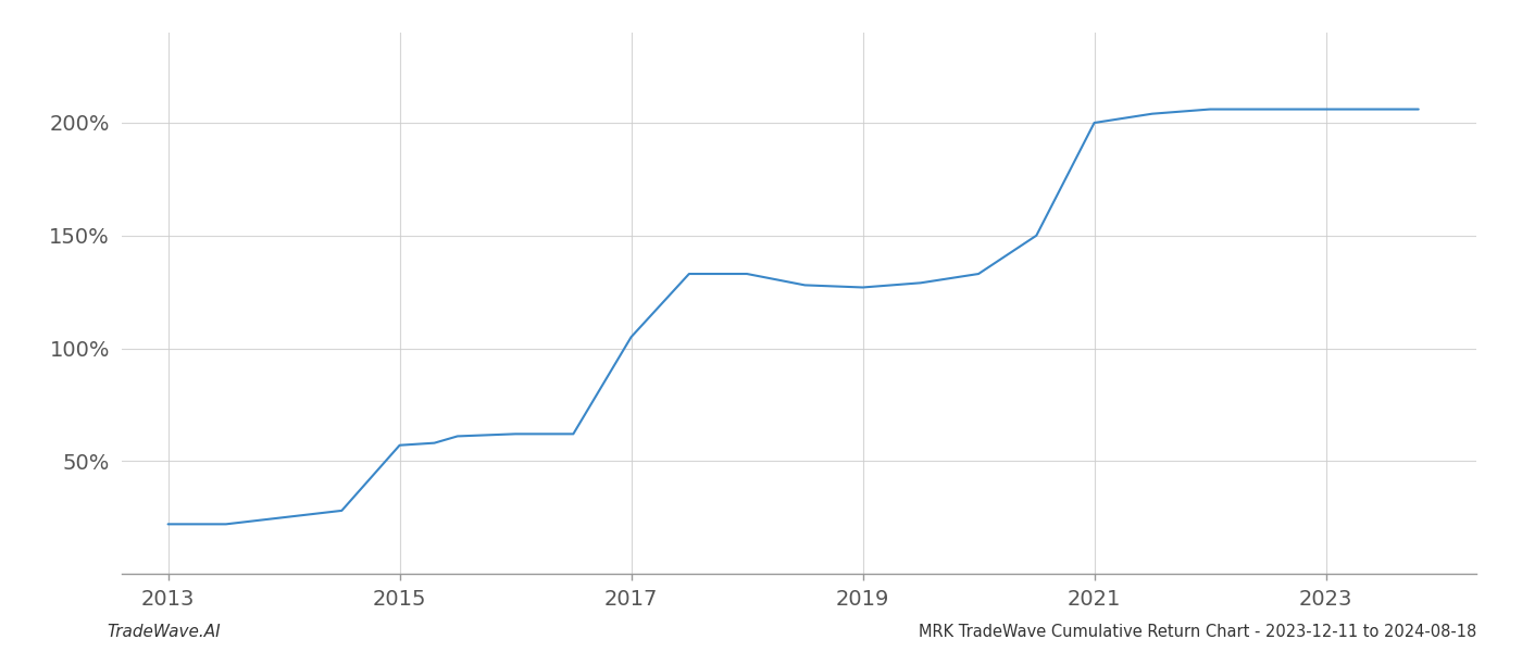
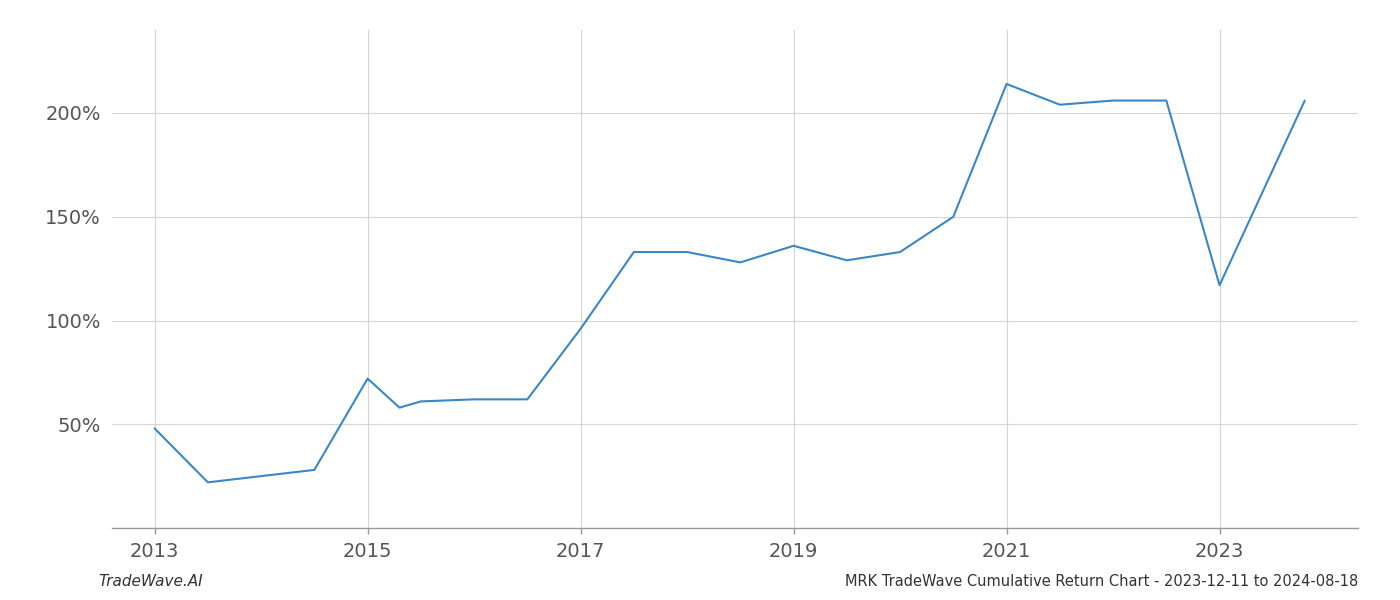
2013: 22% -> 48%
2015: 57% -> 72%
2017: 105% -> 96%
2019: 127% -> 136%
2021: 200% -> 214%
2023: 206% -> 117%
